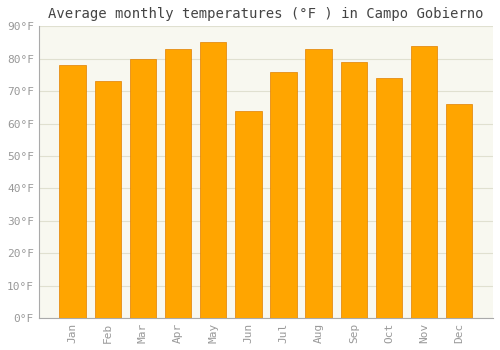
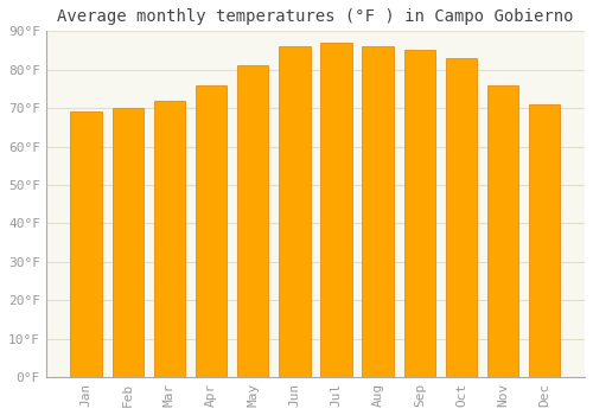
Jan: 78°F -> 69°F
Feb: 73°F -> 70°F
Mar: 80°F -> 72°F
Apr: 83°F -> 76°F
May: 85°F -> 81°F
Jun: 64°F -> 86°F
Jul: 76°F -> 87°F
Aug: 83°F -> 86°F
Sep: 79°F -> 85°F
Oct: 74°F -> 83°F
Nov: 84°F -> 76°F
Dec: 66°F -> 71°F
